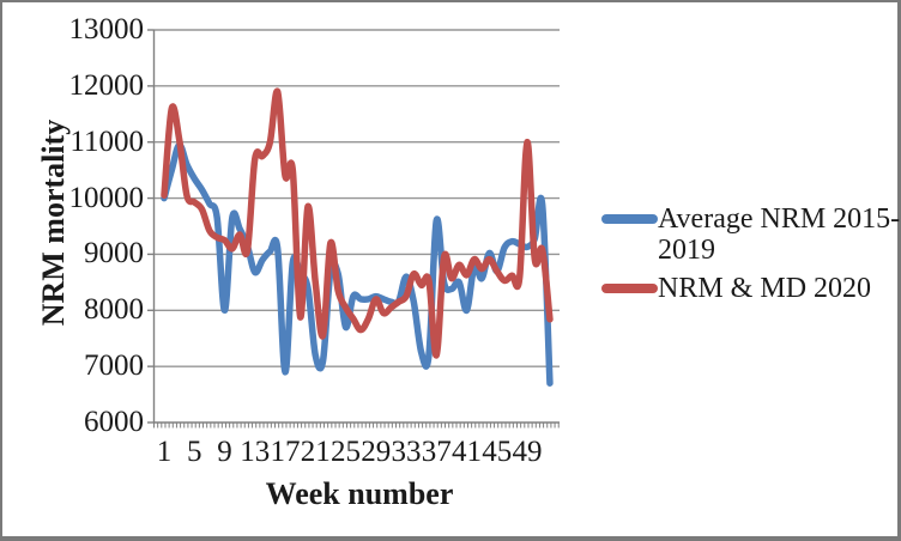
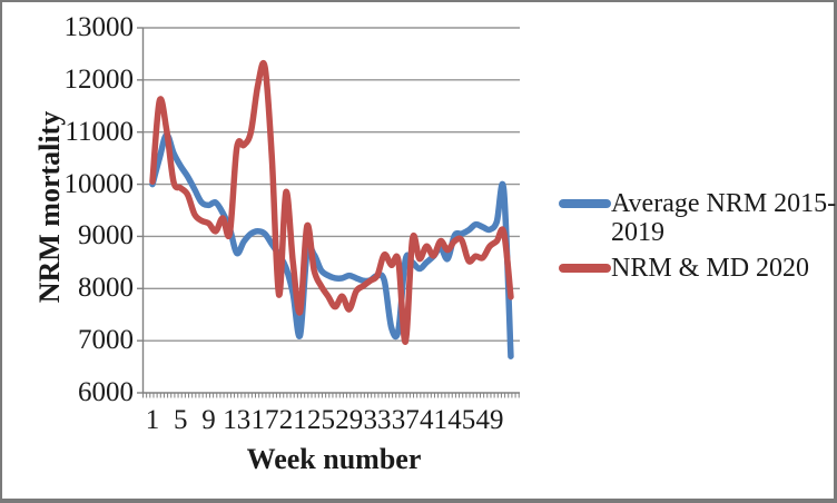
Average NRM 2015-2019/9: 8000 -> 9600
Average NRM 2015-2019/17: 6900 -> 9000
NRM & MD 2020/17: 10400 -> 12200
Average NRM 2015-2019/21: 7200 -> 7900
Average NRM 2015-2019/25: 7700 -> 8400
NRM & MD 2020/29: 8200 -> 7600
Average NRM 2015-2019/33: 8600 -> 8200
Average NRM 2015-2019/37: 9600 -> 8600
NRM & MD 2020/37: 7200 -> 7000
Average NRM 2015-2019/41: 8000 -> 8600
Average NRM 2015-2019/45: 8700 -> 9000
NRM & MD 2020/45: 8700 -> 8900
NRM & MD 2020/49: 11000 -> 8800
